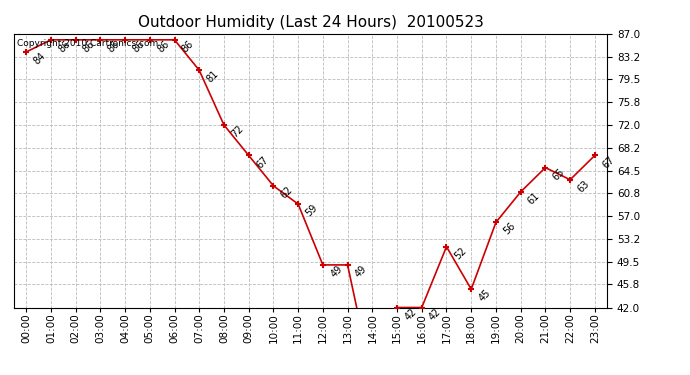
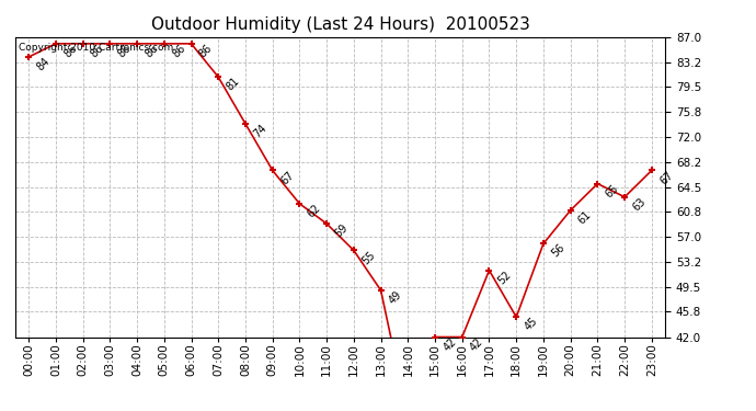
08:00: 72 -> 74
12:00: 49 -> 55
